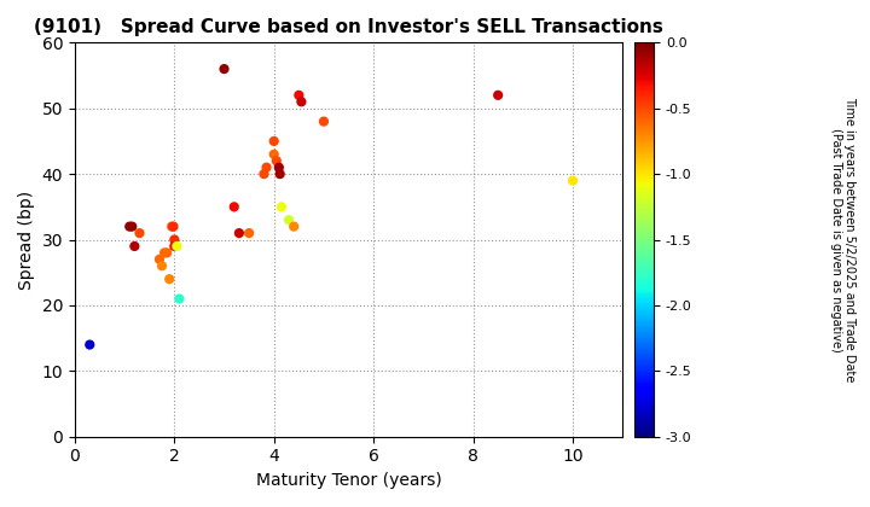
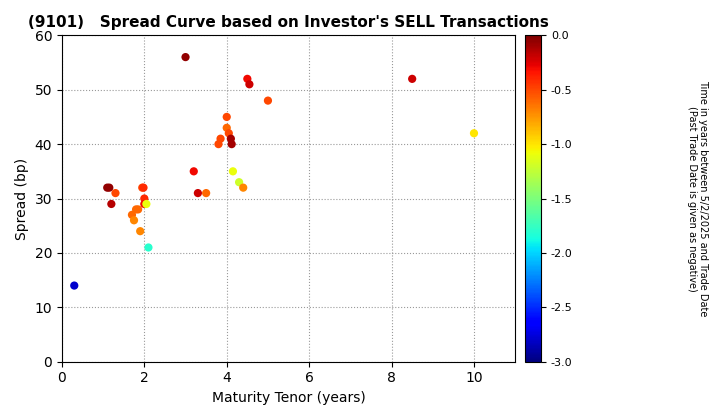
10: 39 -> 42
